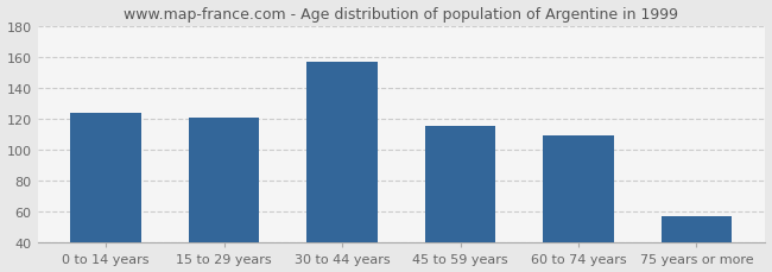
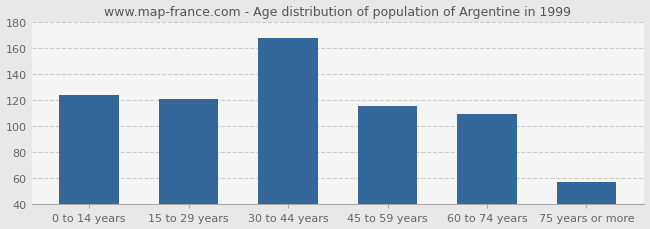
30 to 44 years: 157 -> 167
